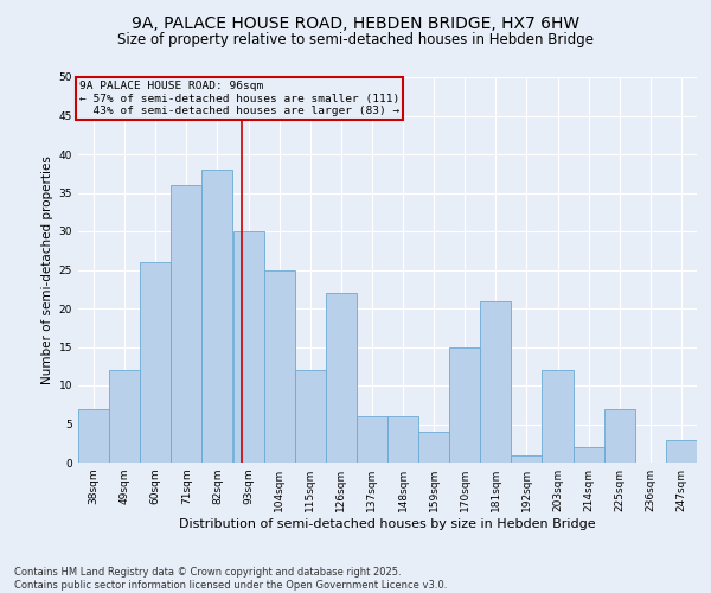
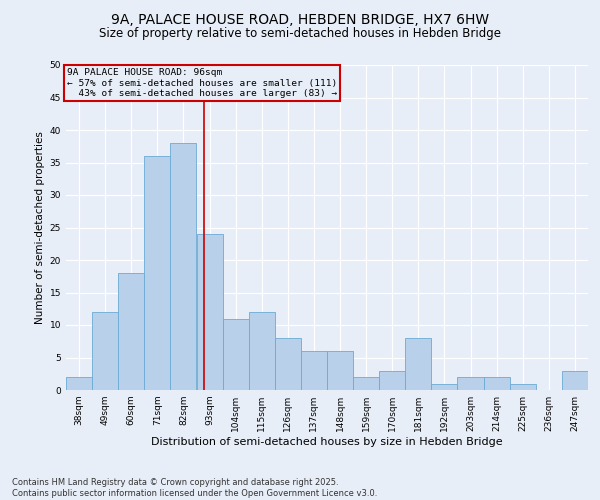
38sqm: 7 -> 2
60sqm: 26 -> 18
93sqm: 30 -> 24
104sqm: 25 -> 11
126sqm: 22 -> 8
159sqm: 4 -> 2
170sqm: 15 -> 3
181sqm: 21 -> 8
203sqm: 12 -> 2
225sqm: 7 -> 1
